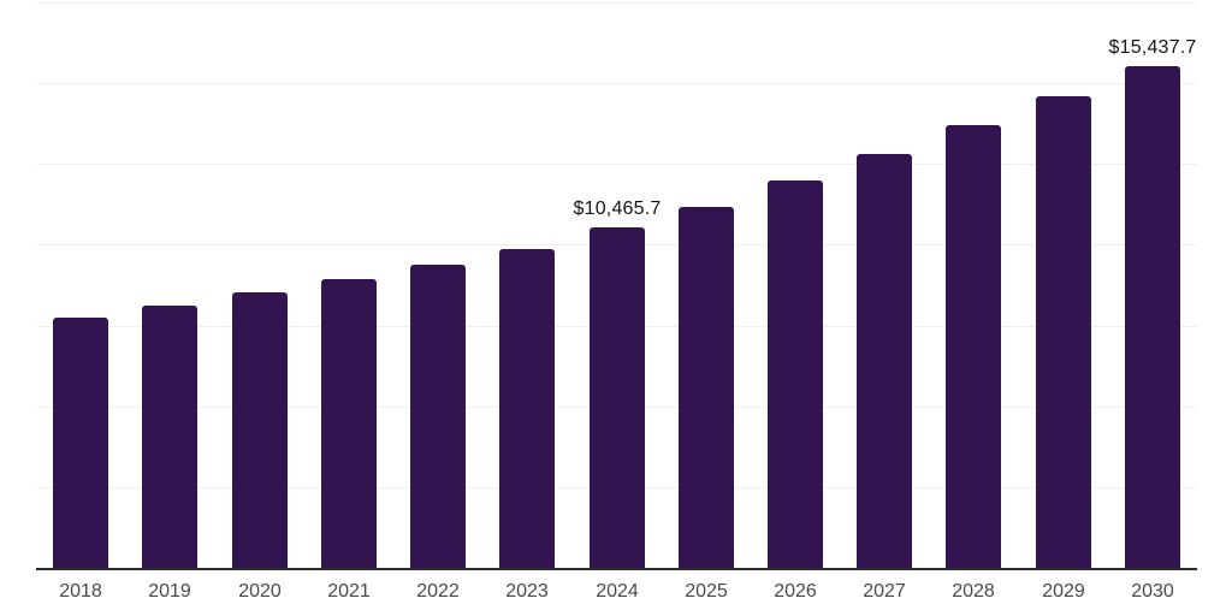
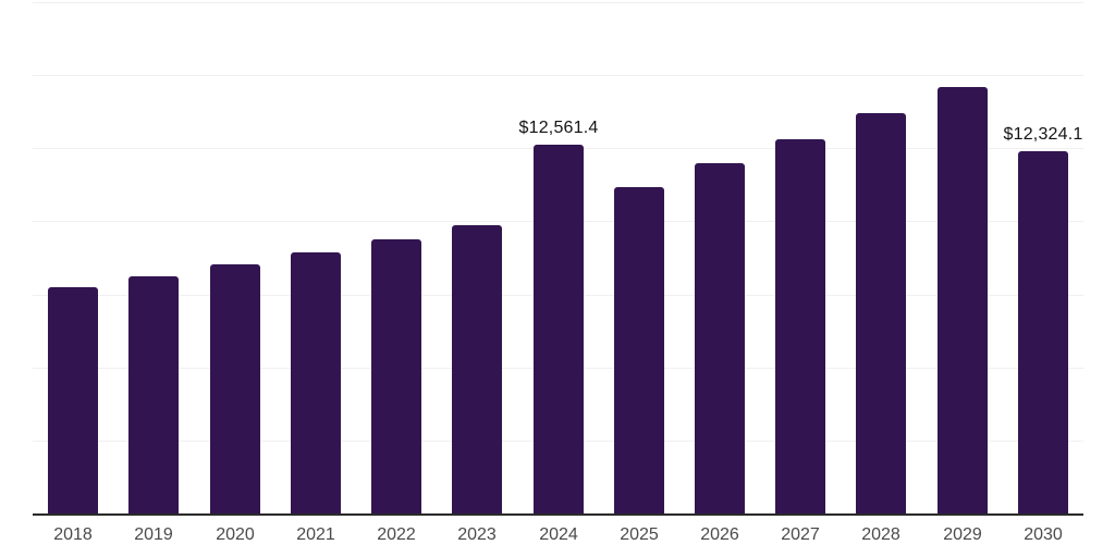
2024: $10,465.7 -> $12,561.4
2030: $15,437.7 -> $12,324.1
